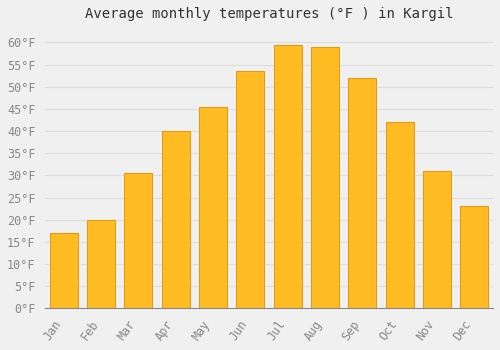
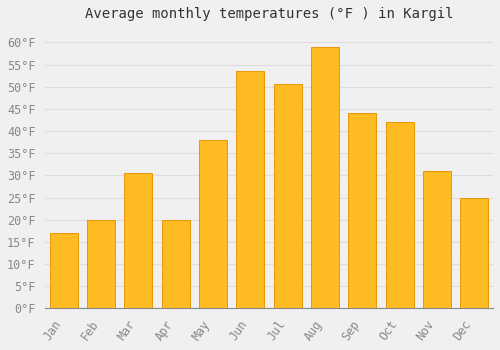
Apr: 40.0°F -> 20.0°F
May: 45.5°F -> 38.0°F
Jul: 59.5°F -> 50.5°F
Sep: 52.0°F -> 44.0°F
Dec: 23.0°F -> 25.0°F
